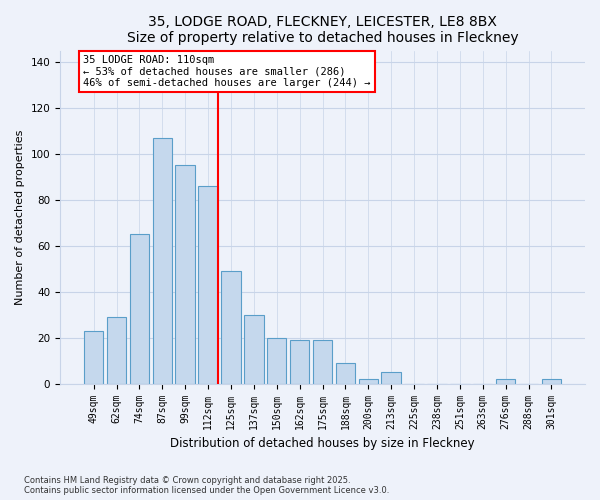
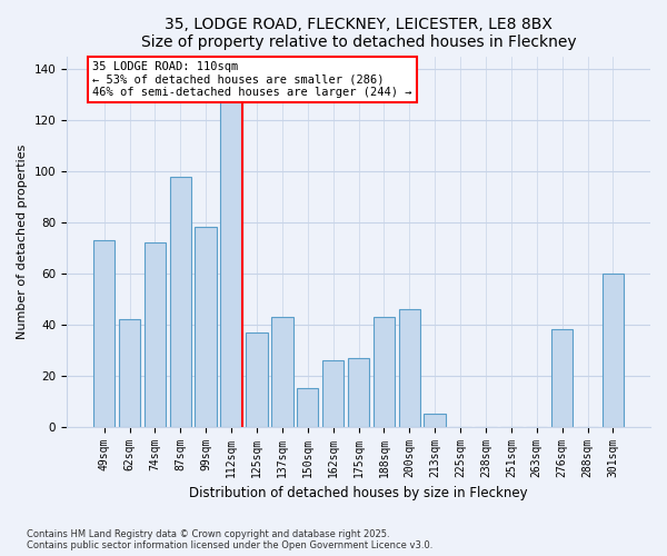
49sqm: 23 -> 73
62sqm: 29 -> 42
74sqm: 65 -> 72
87sqm: 107 -> 98
99sqm: 95 -> 78
112sqm: 86 -> 128
125sqm: 49 -> 37
137sqm: 30 -> 43
150sqm: 20 -> 15
162sqm: 19 -> 26
175sqm: 19 -> 27
188sqm: 9 -> 43
200sqm: 2 -> 46
276sqm: 2 -> 38
301sqm: 2 -> 60
